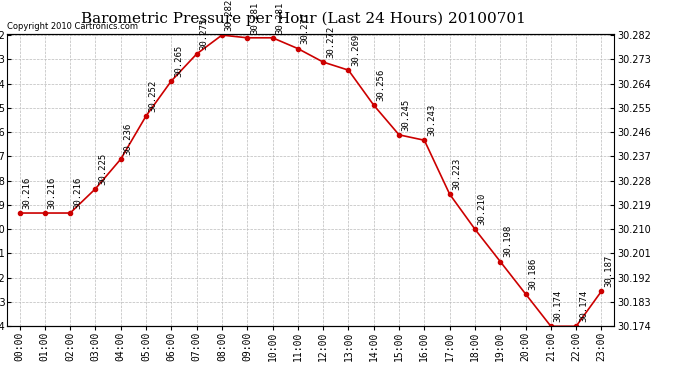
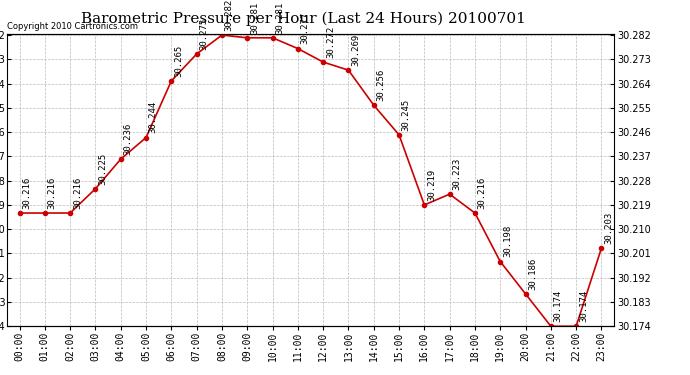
05:00: 30.252 -> 30.244
16:00: 30.243 -> 30.219
18:00: 30.210 -> 30.216
23:00: 30.187 -> 30.203
